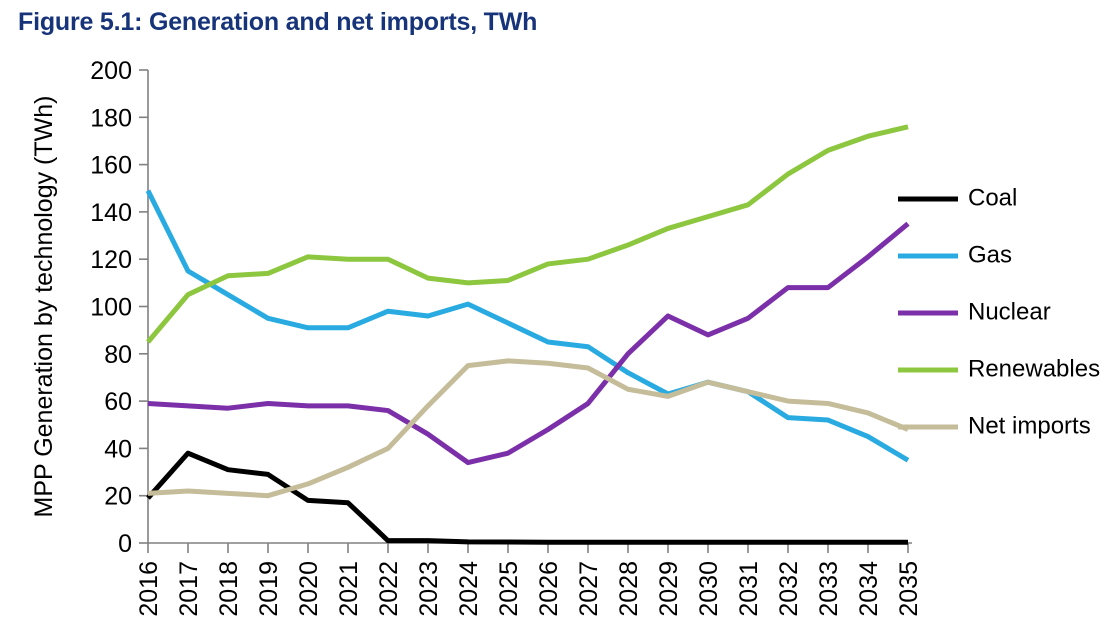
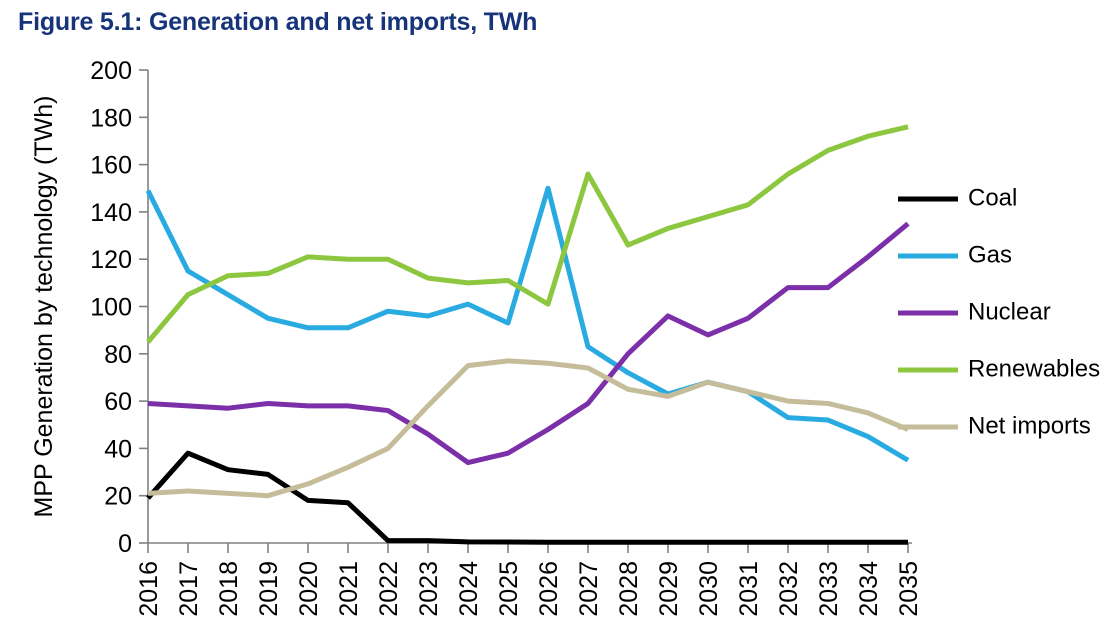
Gas/2026: 85 -> 150
Renewables/2026: 118 -> 101
Renewables/2027: 120 -> 156
